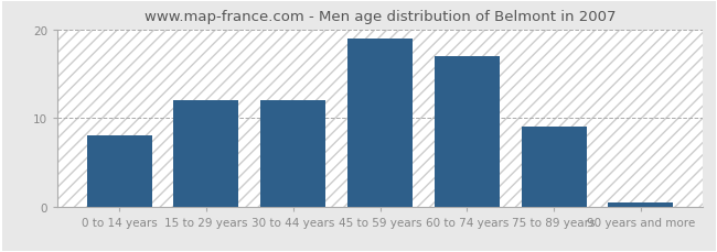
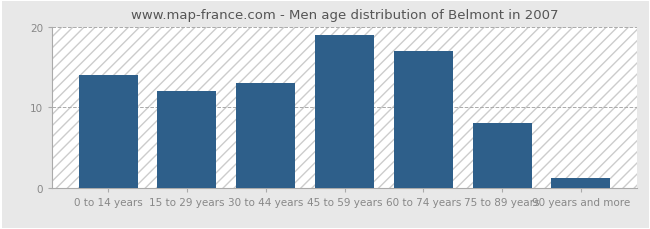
0 to 14 years: 8.0 -> 14.0
30 to 44 years: 12.0 -> 13.0
75 to 89 years: 9.0 -> 8.0
90 years and more: 0.5 -> 1.2
